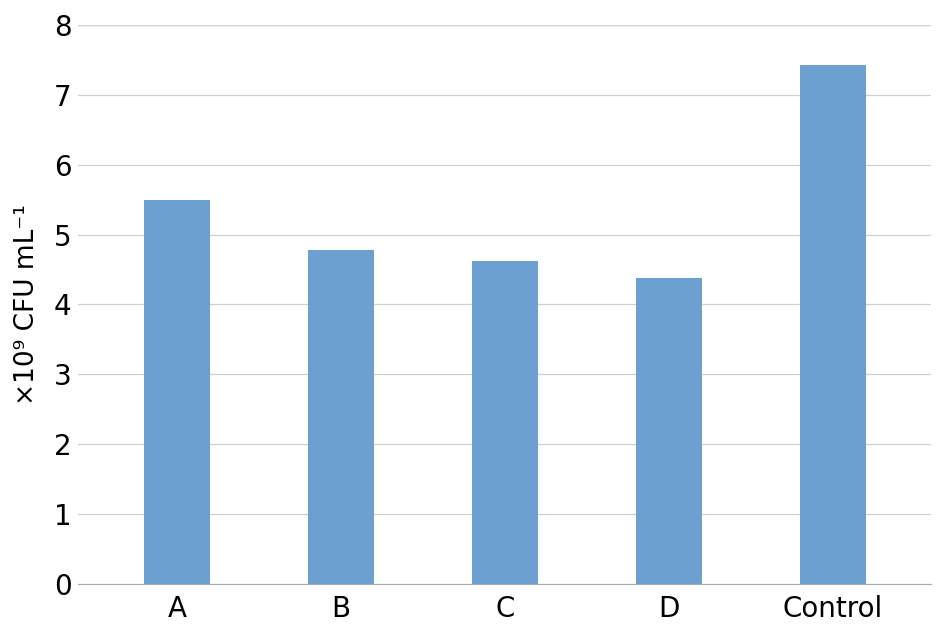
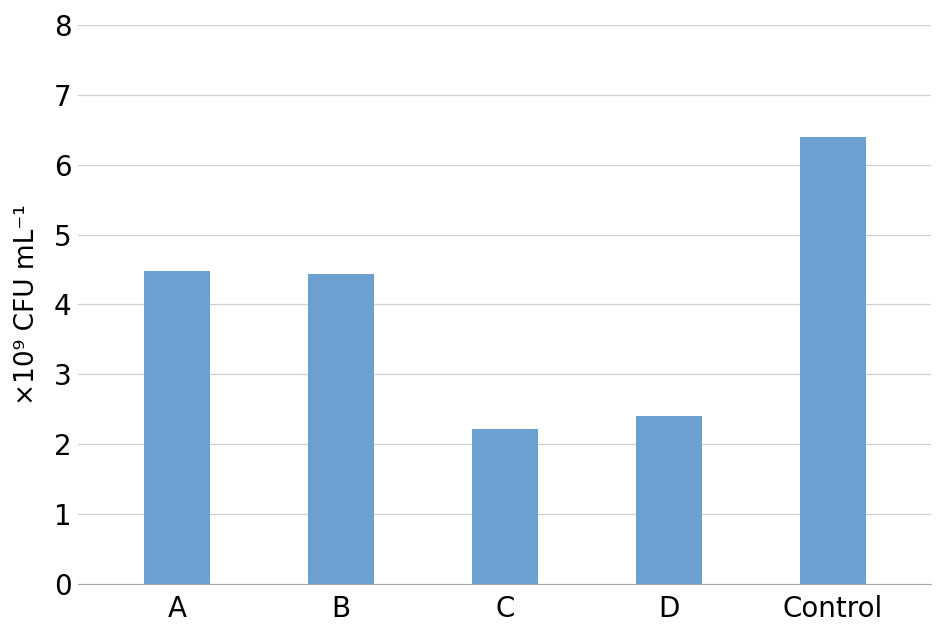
A: 5.50 -> 4.48
B: 4.78 -> 4.44
C: 4.62 -> 2.22
D: 4.38 -> 2.40
Control: 7.43 -> 6.40
